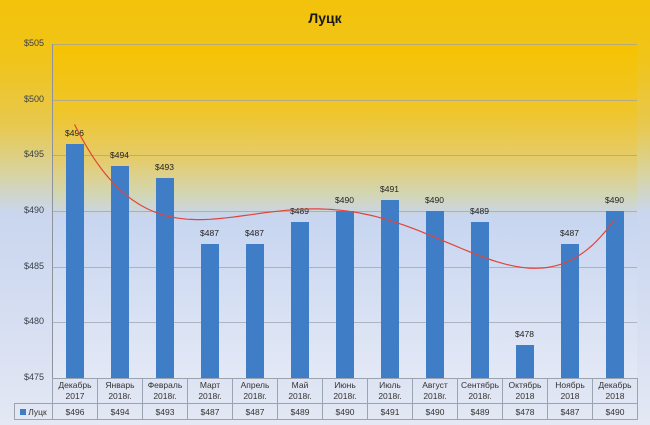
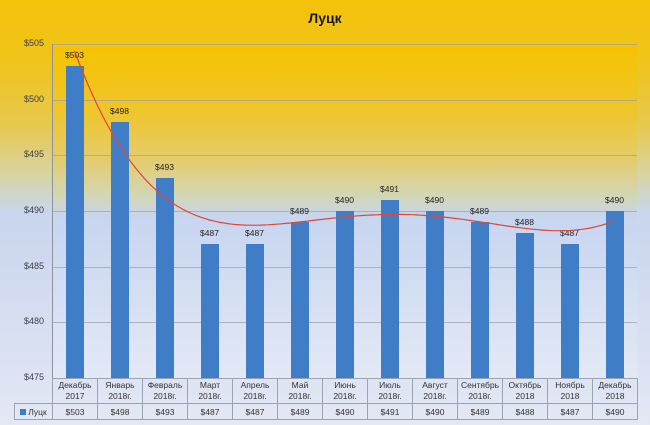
Декабрь 2017: $496 -> $503
Январь 2018г.: $494 -> $498
Октябрь 2018: $478 -> $488
